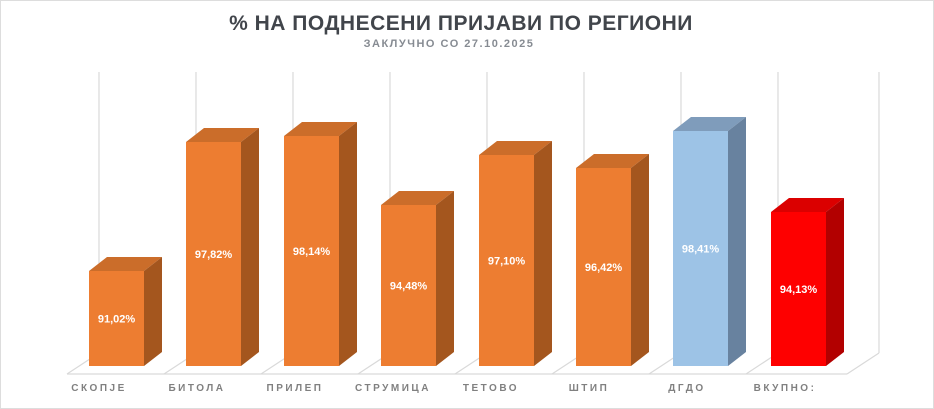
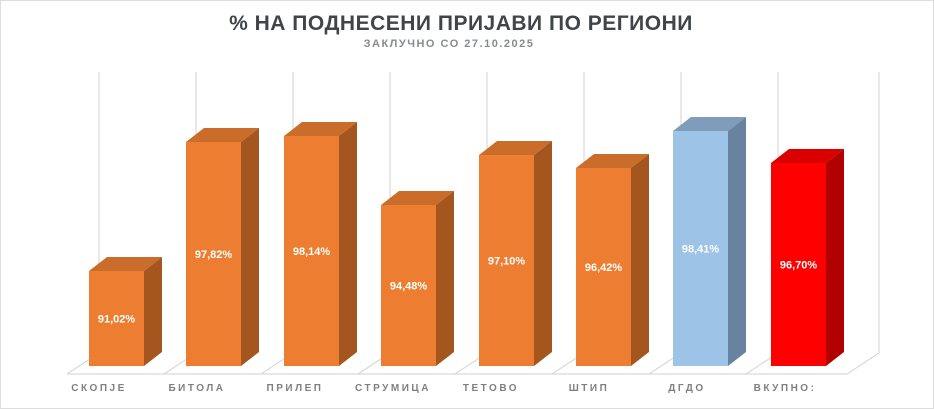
ВКУПНО:: 94,13% -> 96,70%
